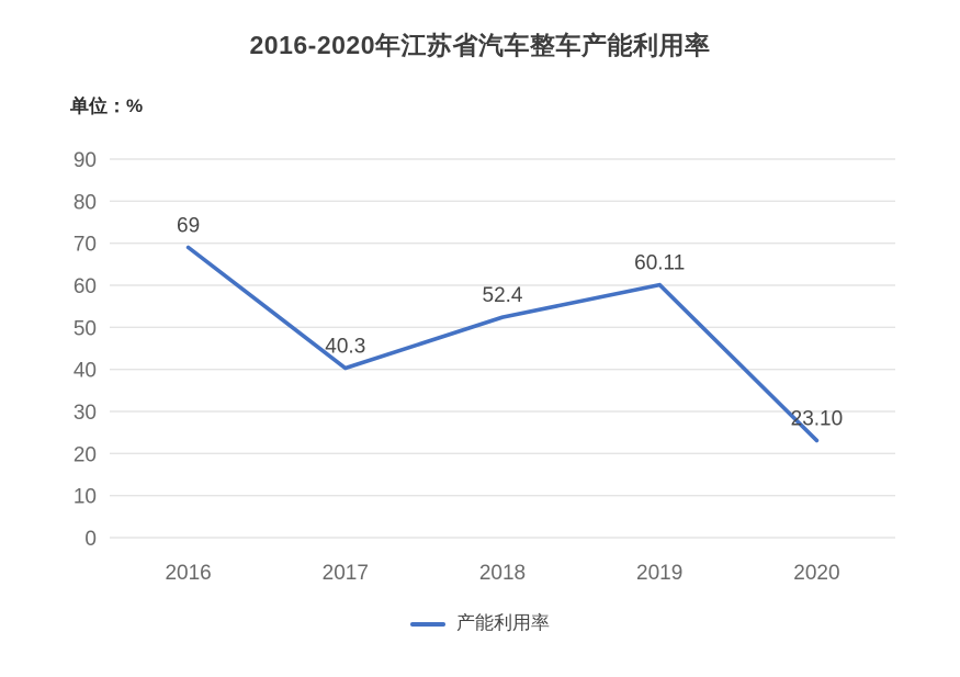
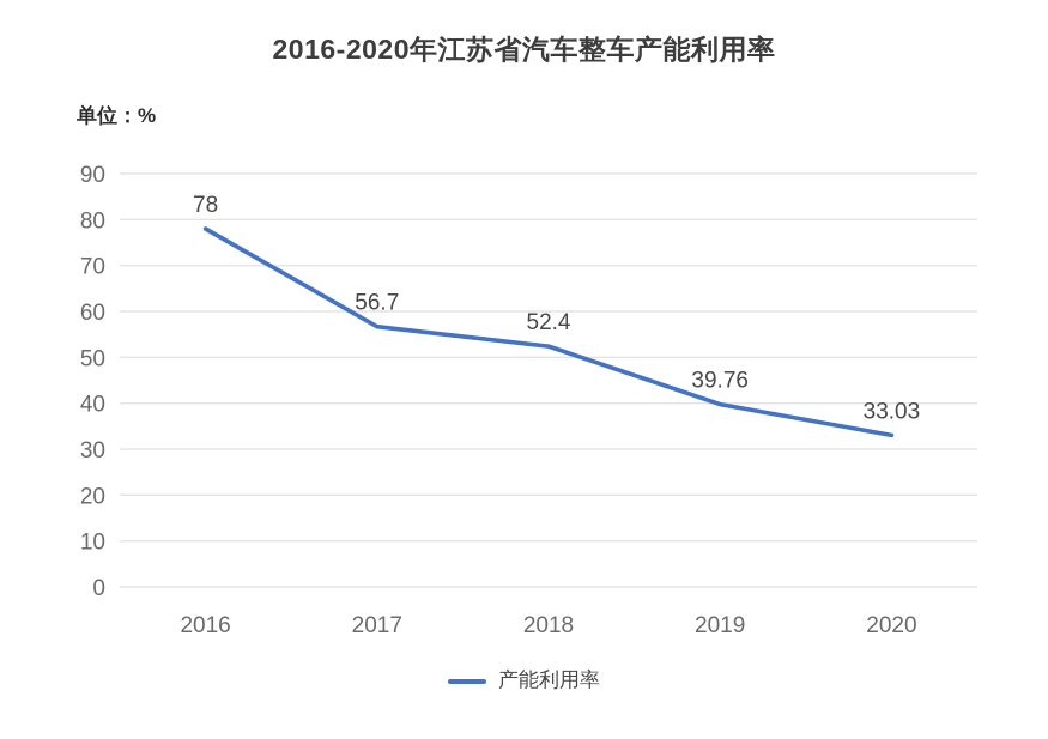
2016: 69 -> 78
2017: 40.3 -> 56.7
2019: 60.11 -> 39.76
2020: 23.10 -> 33.03
